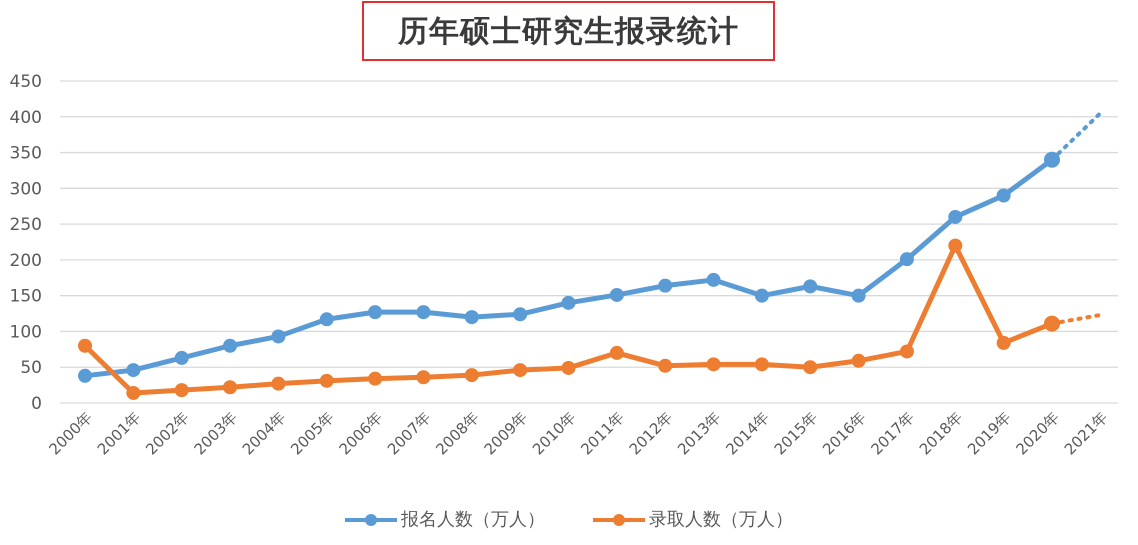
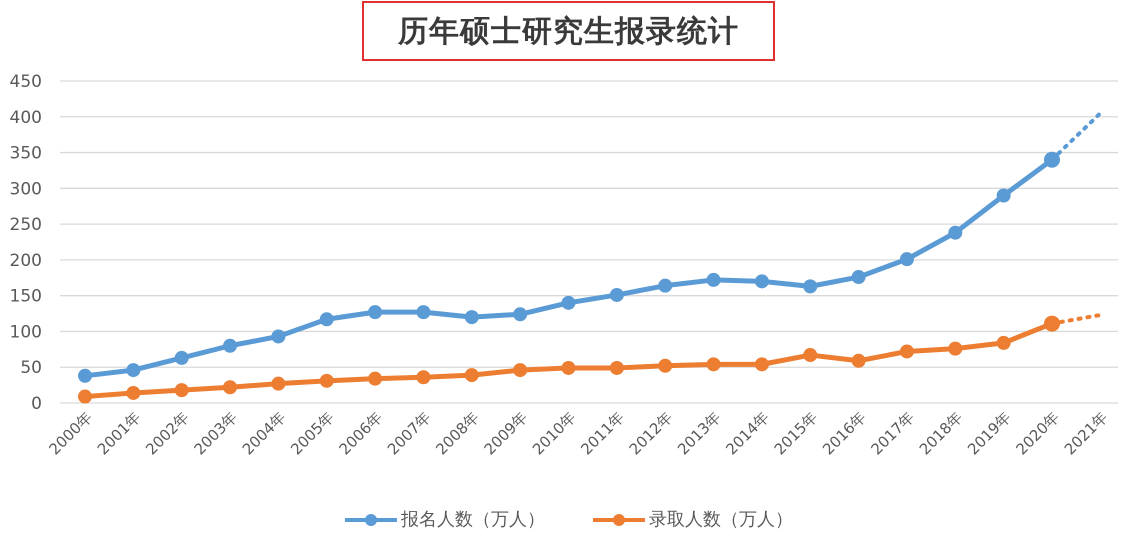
录取人数（万人）/2000年: 80 -> 10
录取人数（万人）/2011年: 70 -> 50
报名人数（万人）/2014年: 150 -> 170
录取人数（万人）/2015年: 50 -> 70
报名人数（万人）/2016年: 150 -> 180
报名人数（万人）/2018年: 260 -> 240
录取人数（万人）/2018年: 220 -> 80
